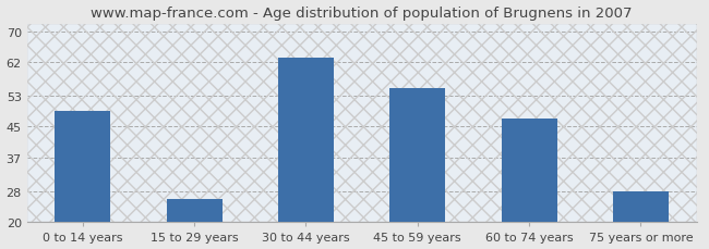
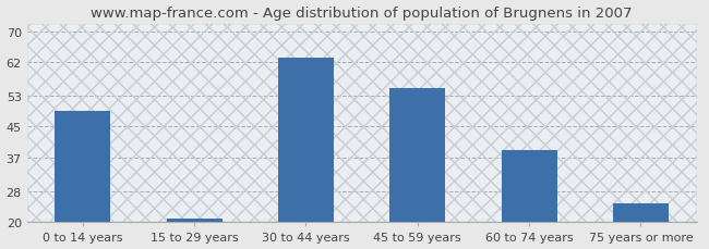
15 to 29 years: 26 -> 21
60 to 74 years: 47 -> 39
75 years or more: 28 -> 25
